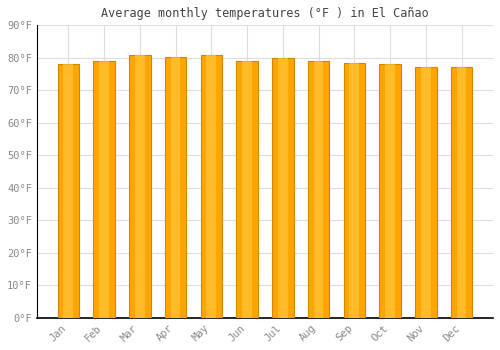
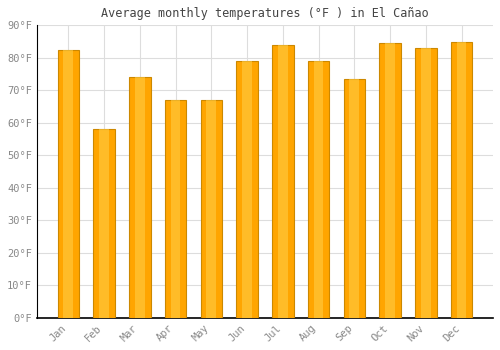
Jan: 78.2°F -> 82.5°F
Feb: 79.0°F -> 58.0°F
Mar: 81.0°F -> 74.0°F
Apr: 80.3°F -> 67.0°F
May: 81.0°F -> 67.0°F
Jul: 80.0°F -> 84.0°F
Sep: 78.4°F -> 73.5°F
Oct: 78.1°F -> 84.5°F
Nov: 77.2°F -> 83.0°F
Dec: 77.2°F -> 85.0°F
